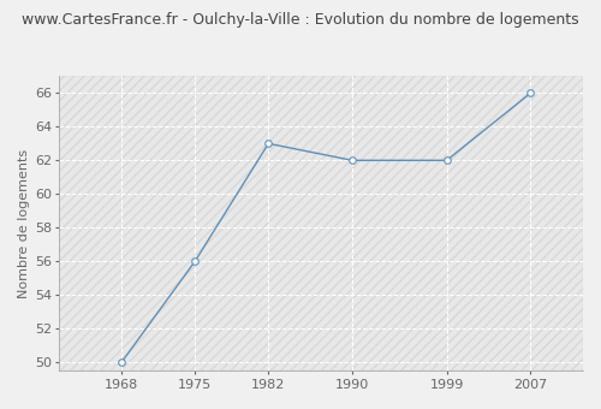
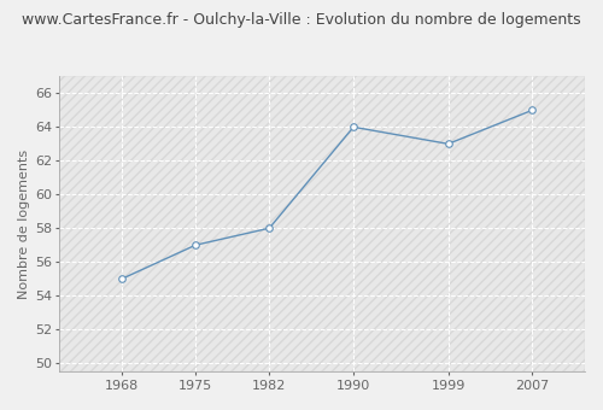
1968: 50 -> 55
1975: 56 -> 57
1982: 63 -> 58
1990: 62 -> 64
1999: 62 -> 63
2007: 66 -> 65
